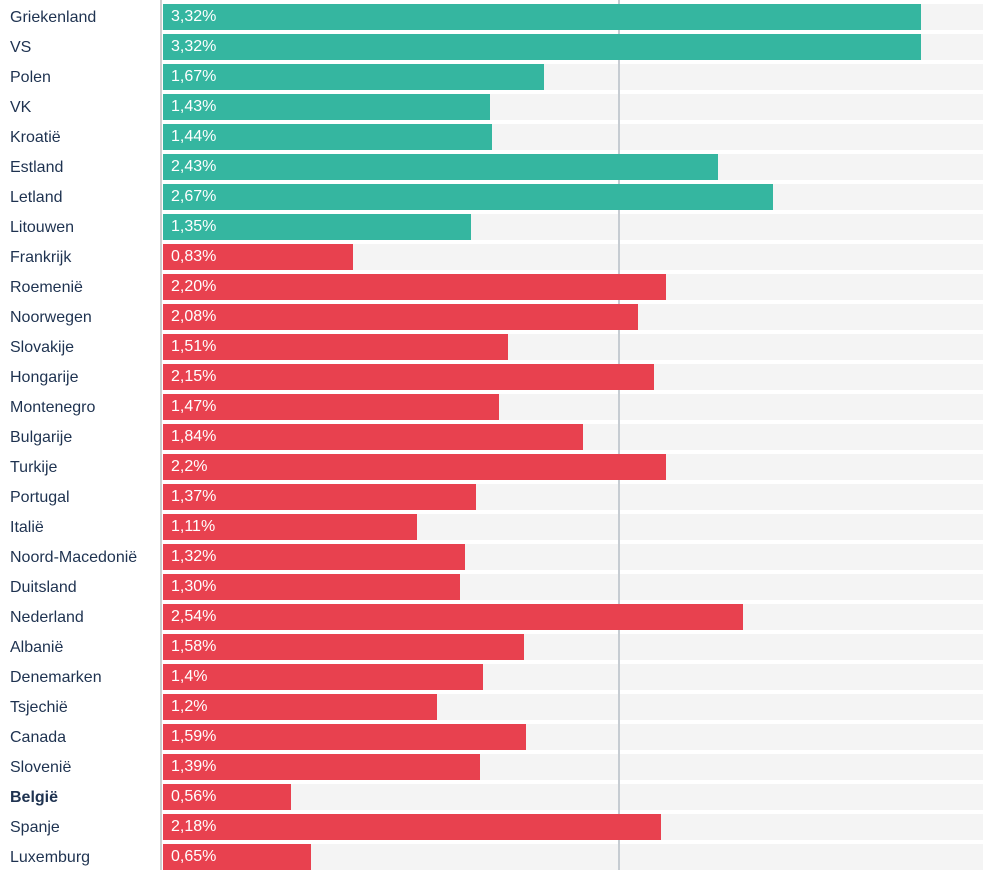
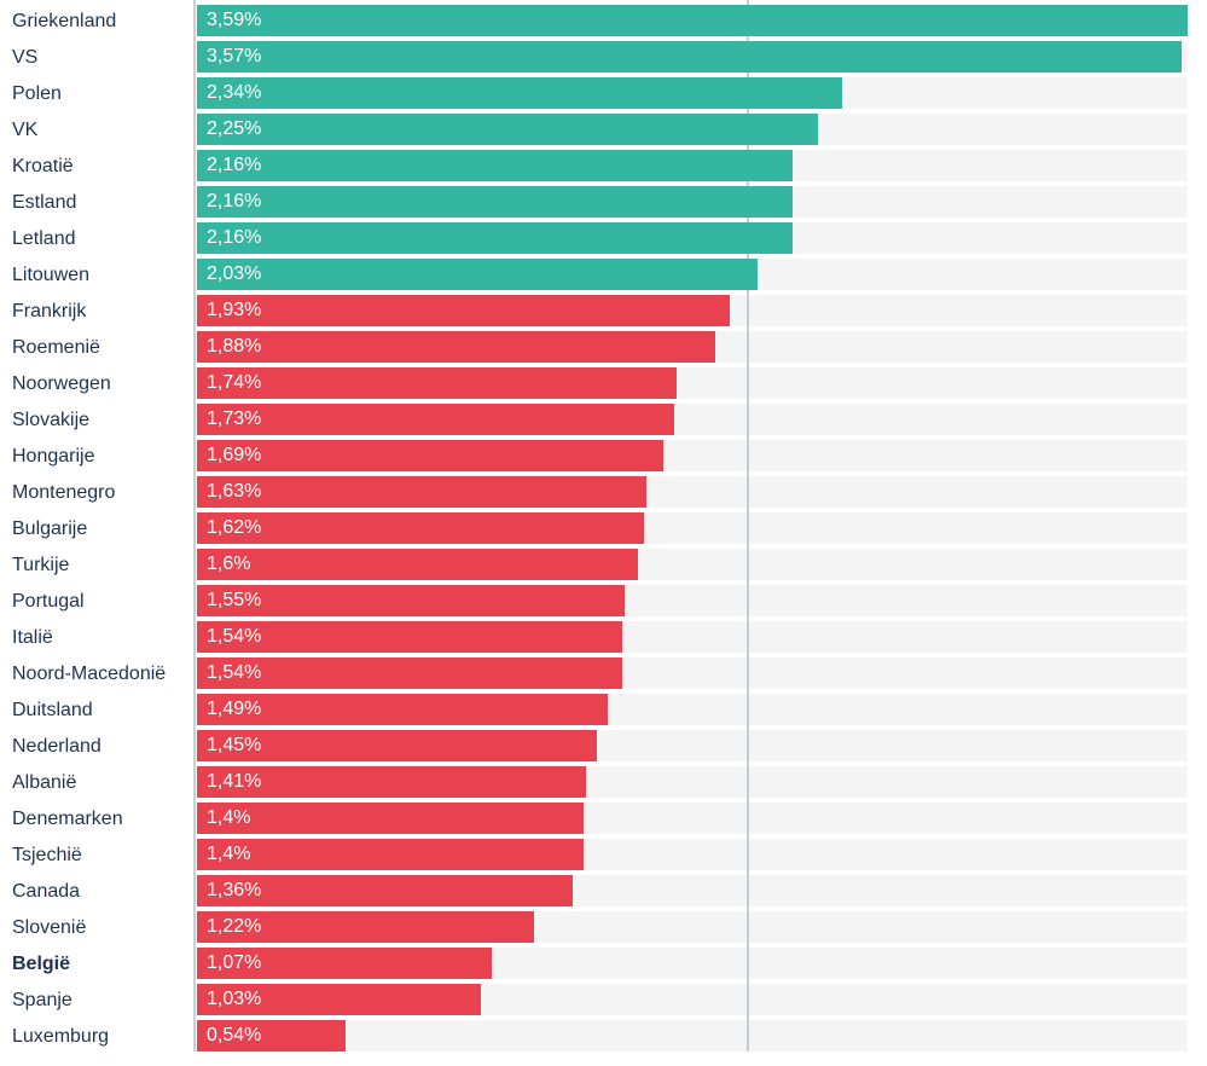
Griekenland: 3,32% -> 3,59%
VS: 3,32% -> 3,57%
Polen: 1,67% -> 2,34%
VK: 1,43% -> 2,25%
Kroatië: 1,44% -> 2,16%
Estland: 2,43% -> 2,16%
Letland: 2,67% -> 2,16%
Litouwen: 1,35% -> 2,03%
Frankrijk: 0,83% -> 1,93%
Roemenië: 2,20% -> 1,88%
Noorwegen: 2,08% -> 1,74%
Slovakije: 1,51% -> 1,73%
Hongarije: 2,15% -> 1,69%
Montenegro: 1,47% -> 1,63%
Bulgarije: 1,84% -> 1,62%
Turkije: 2,2% -> 1,6%
Portugal: 1,37% -> 1,55%
Italië: 1,11% -> 1,54%
Noord-Macedonië: 1,32% -> 1,54%
Duitsland: 1,30% -> 1,49%
Nederland: 2,54% -> 1,45%
Albanië: 1,58% -> 1,41%
Tsjechië: 1,2% -> 1,4%
Canada: 1,59% -> 1,36%
Slovenië: 1,39% -> 1,22%
België: 0,56% -> 1,07%
Spanje: 2,18% -> 1,03%
Luxemburg: 0,65% -> 0,54%
